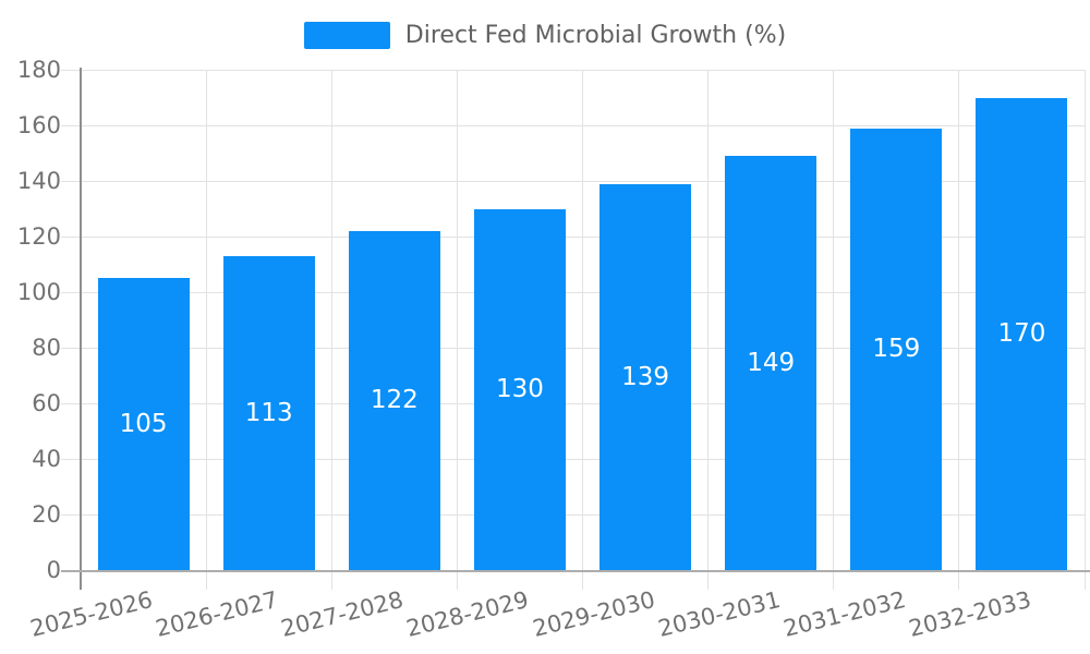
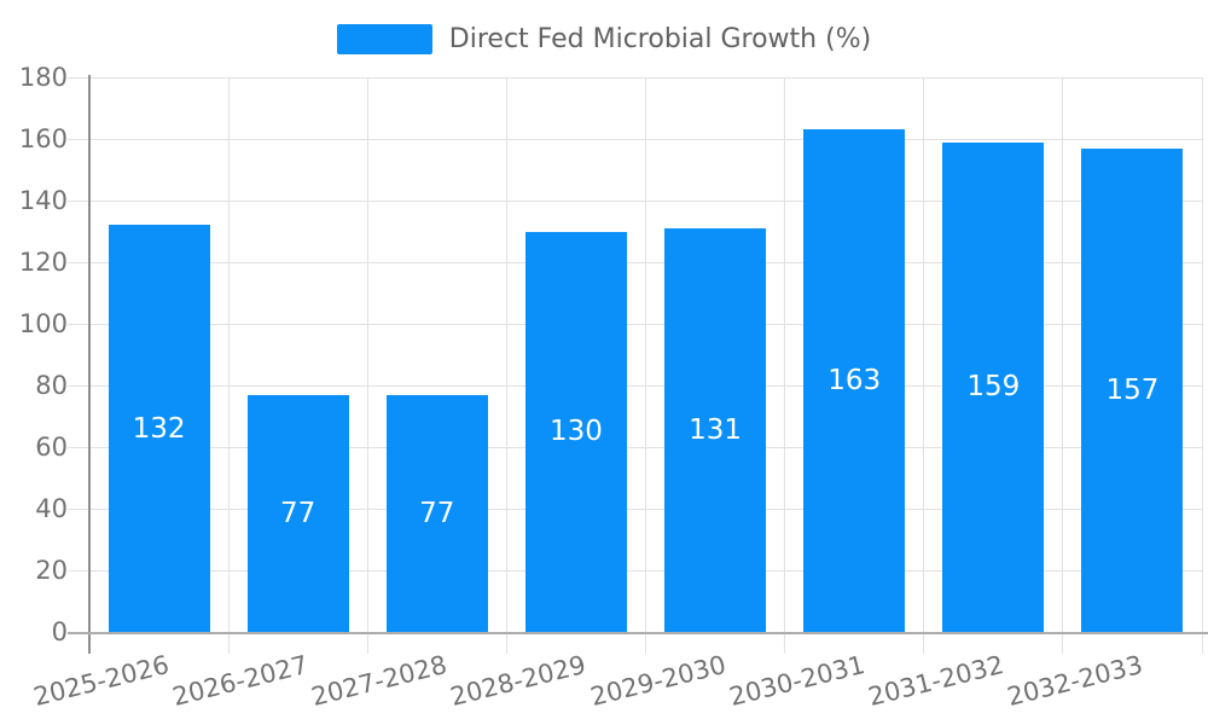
2025-2026: 105 -> 132
2026-2027: 113 -> 77
2027-2028: 122 -> 77
2029-2030: 139 -> 131
2030-2031: 149 -> 163
2032-2033: 170 -> 157
